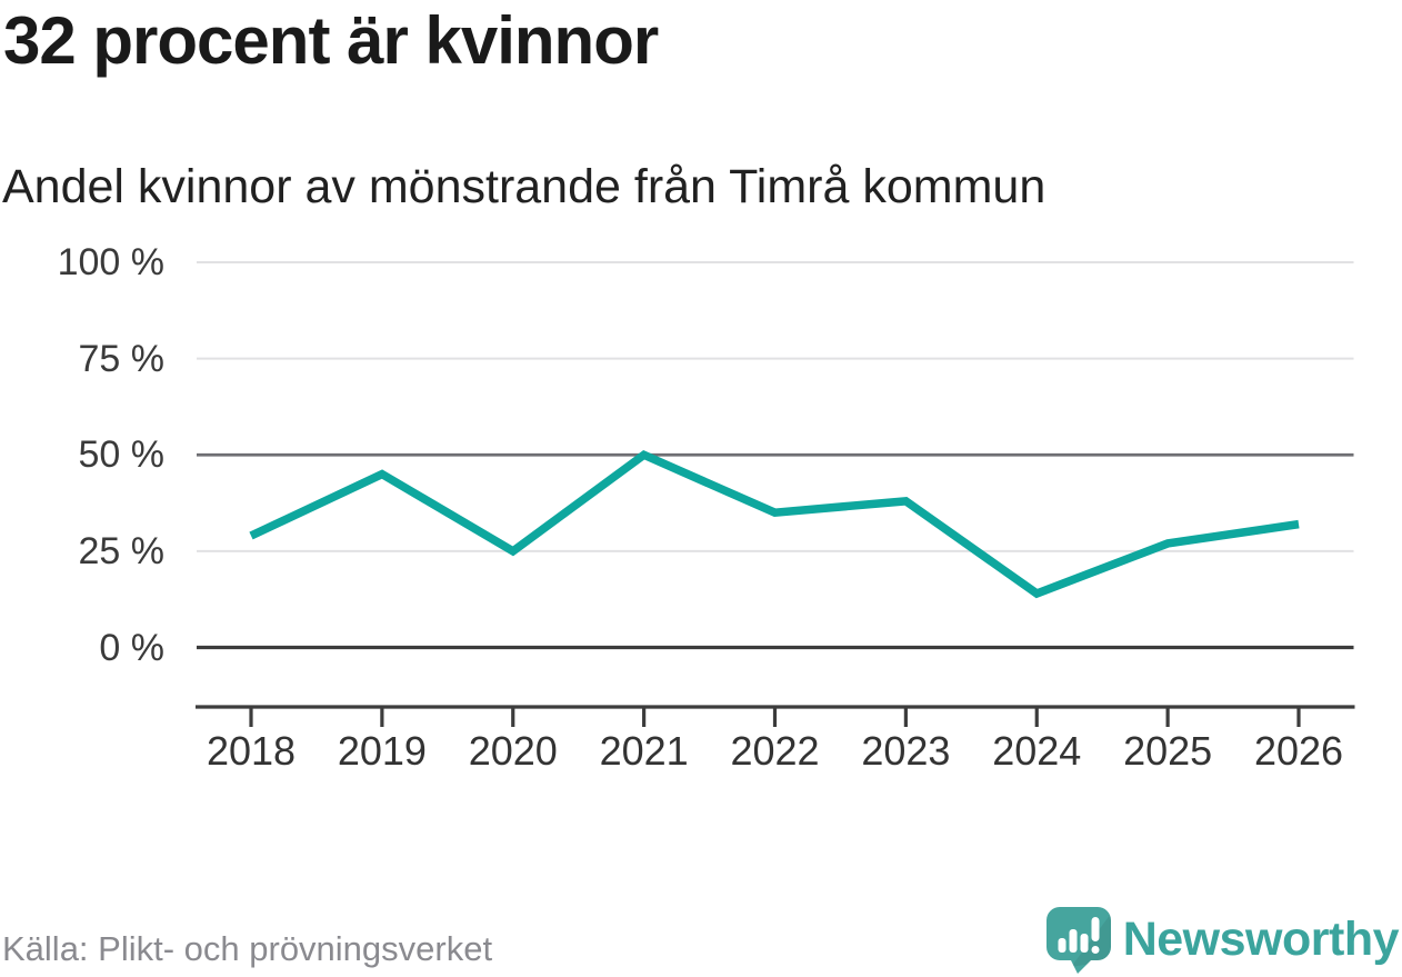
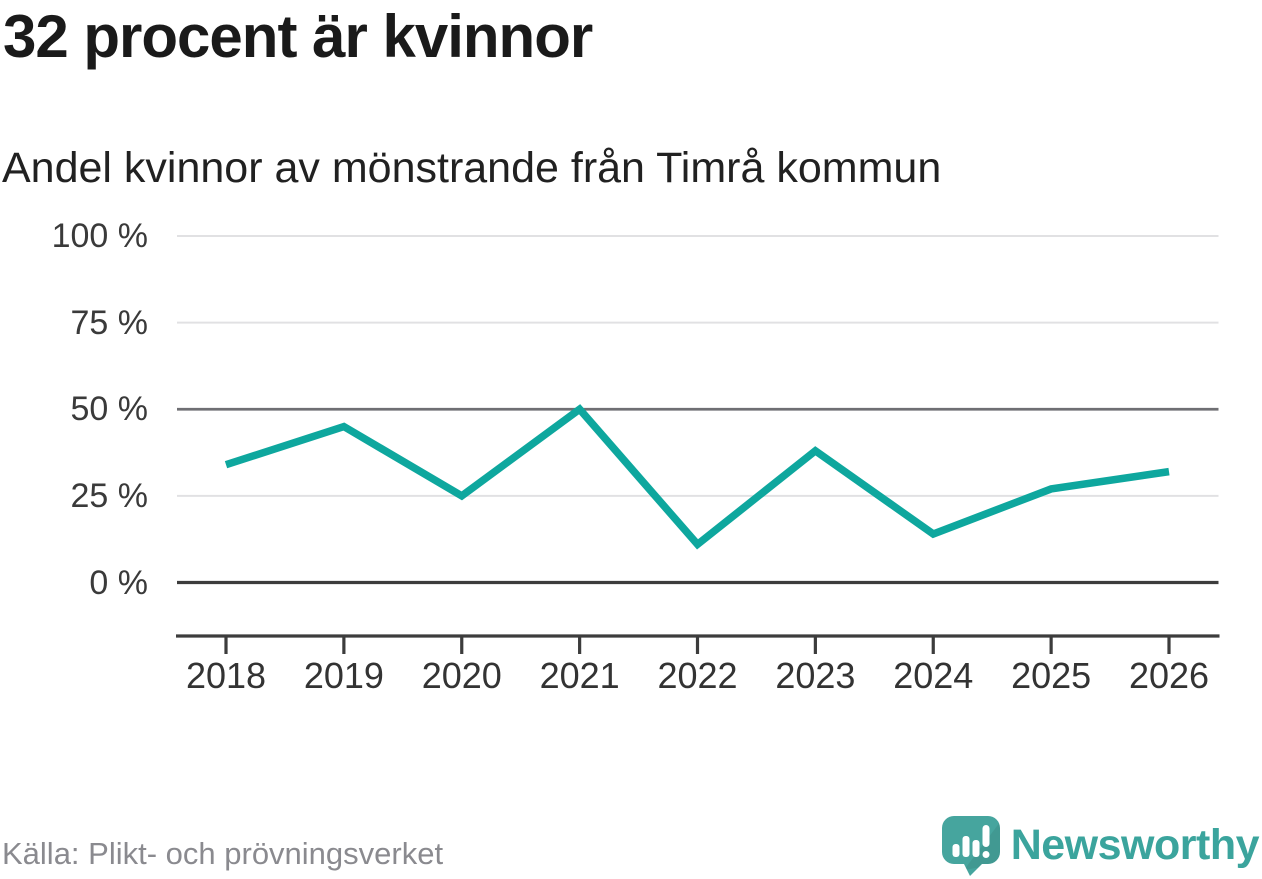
2018: 29% -> 34%
2022: 35% -> 11%
